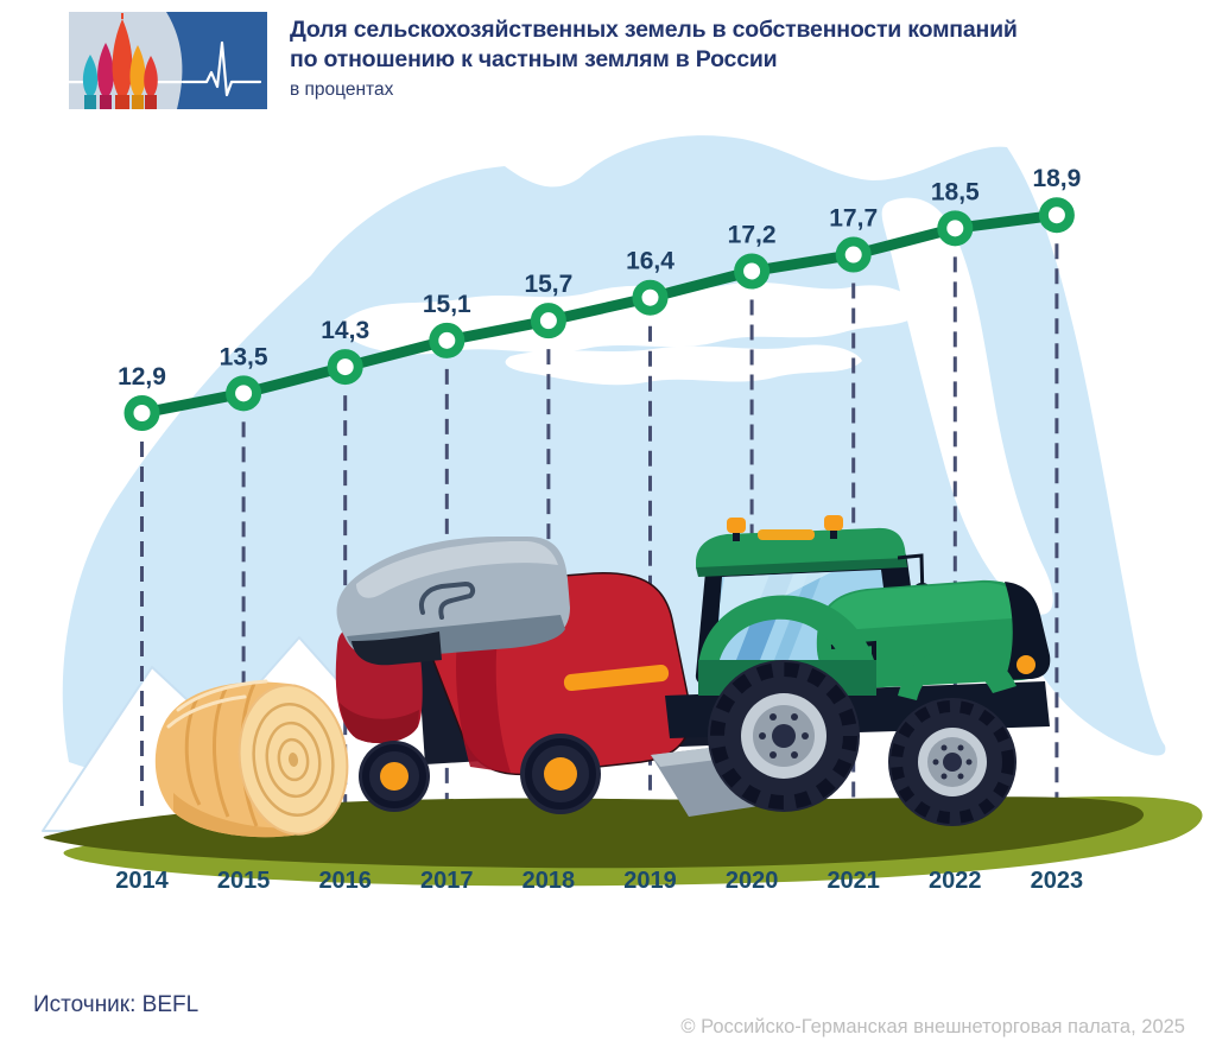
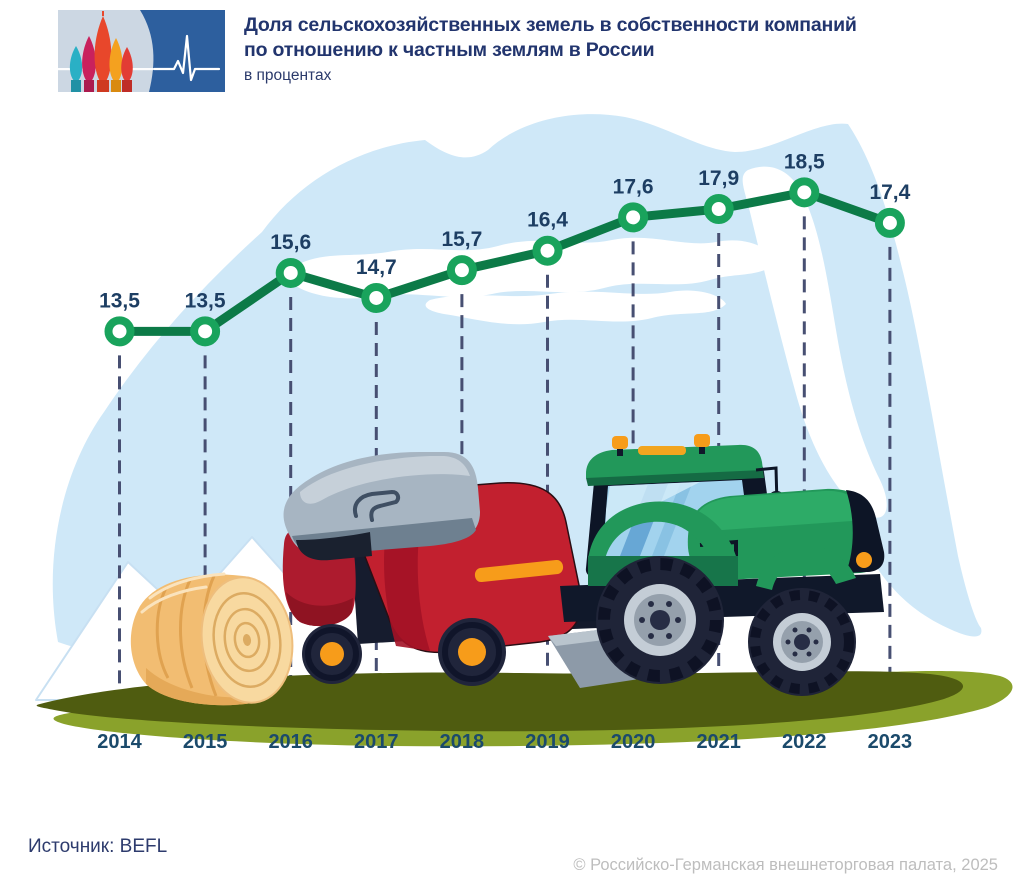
2014: 12,9 -> 13,5
2016: 14,3 -> 15,6
2017: 15,1 -> 14,7
2020: 17,2 -> 17,6
2021: 17,7 -> 17,9
2023: 18,9 -> 17,4
